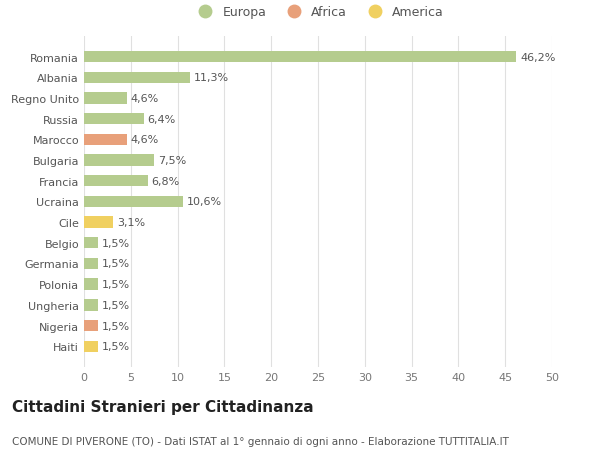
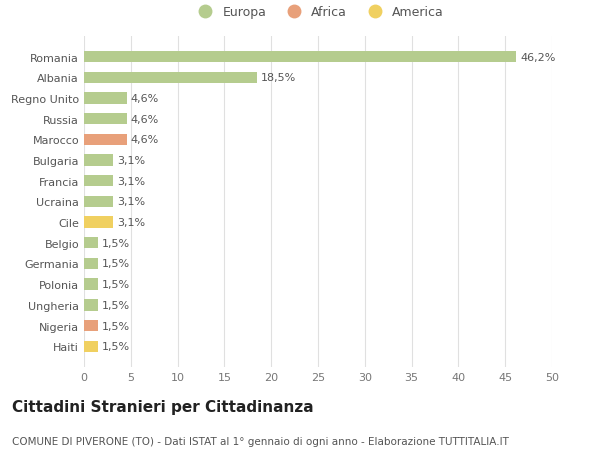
Albania: 11,3% -> 18,5%
Russia: 6,4% -> 4,6%
Bulgaria: 7,5% -> 3,1%
Francia: 6,8% -> 3,1%
Ucraina: 10,6% -> 3,1%
